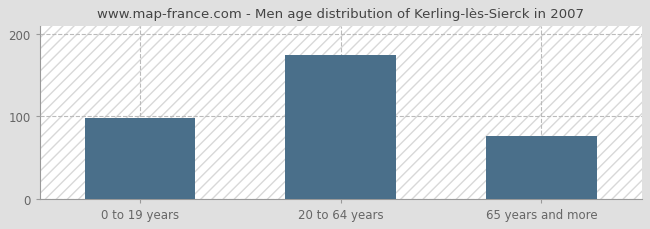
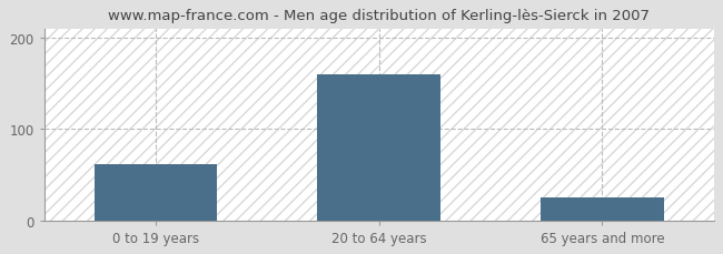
0 to 19 years: 98 -> 62
20 to 64 years: 174 -> 160
65 years and more: 76 -> 25
